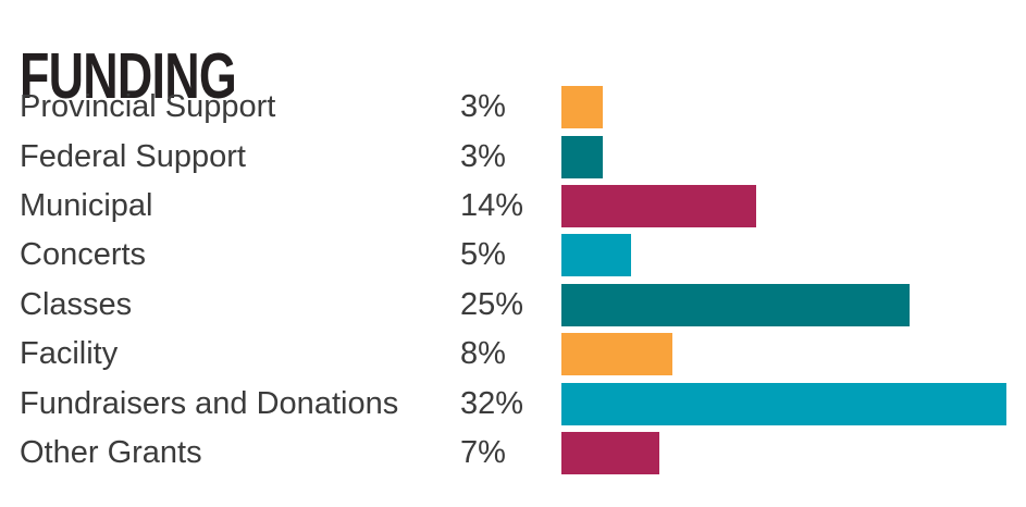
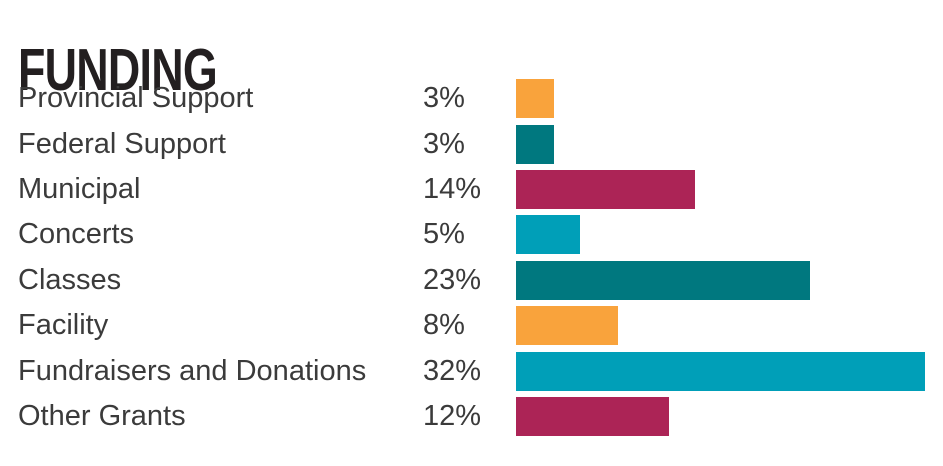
Classes: 25% -> 23%
Other Grants: 7% -> 12%
